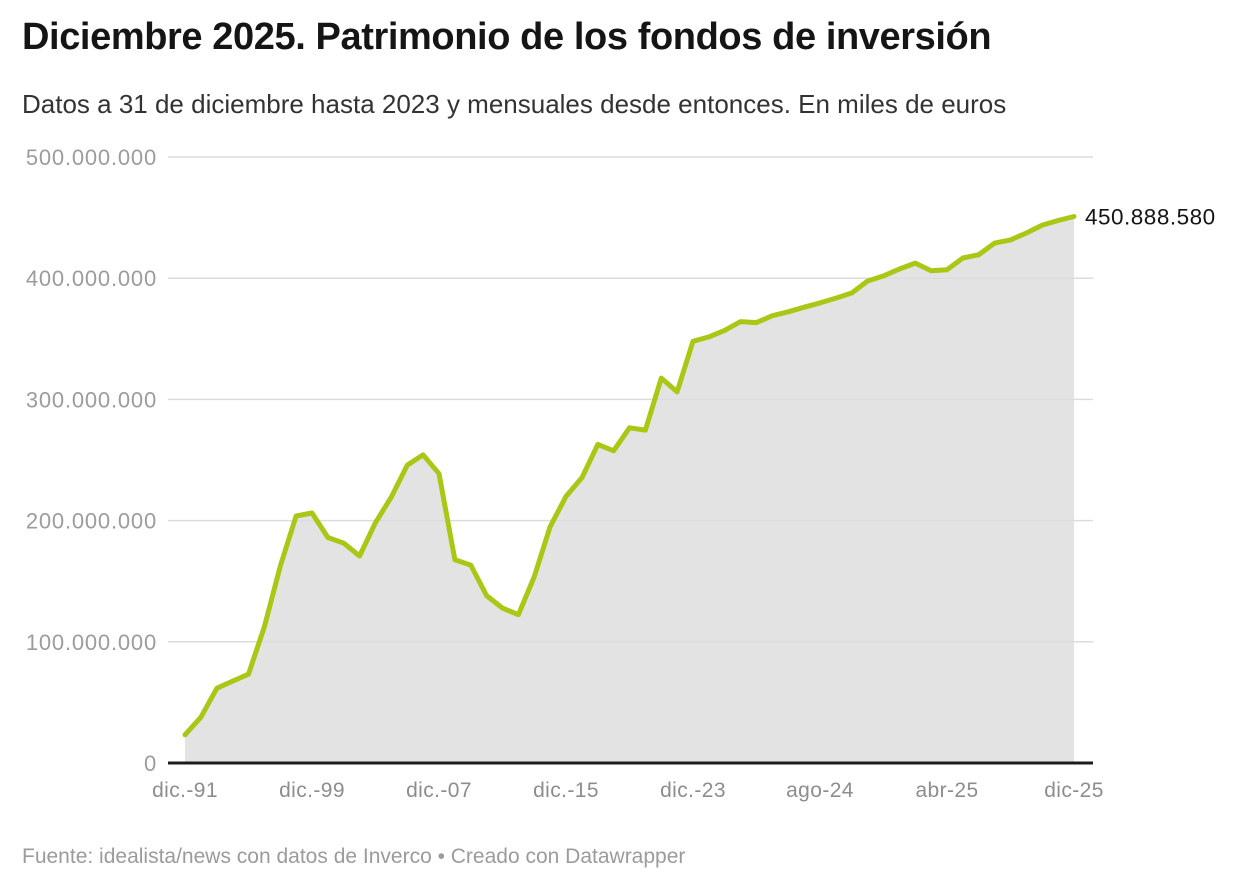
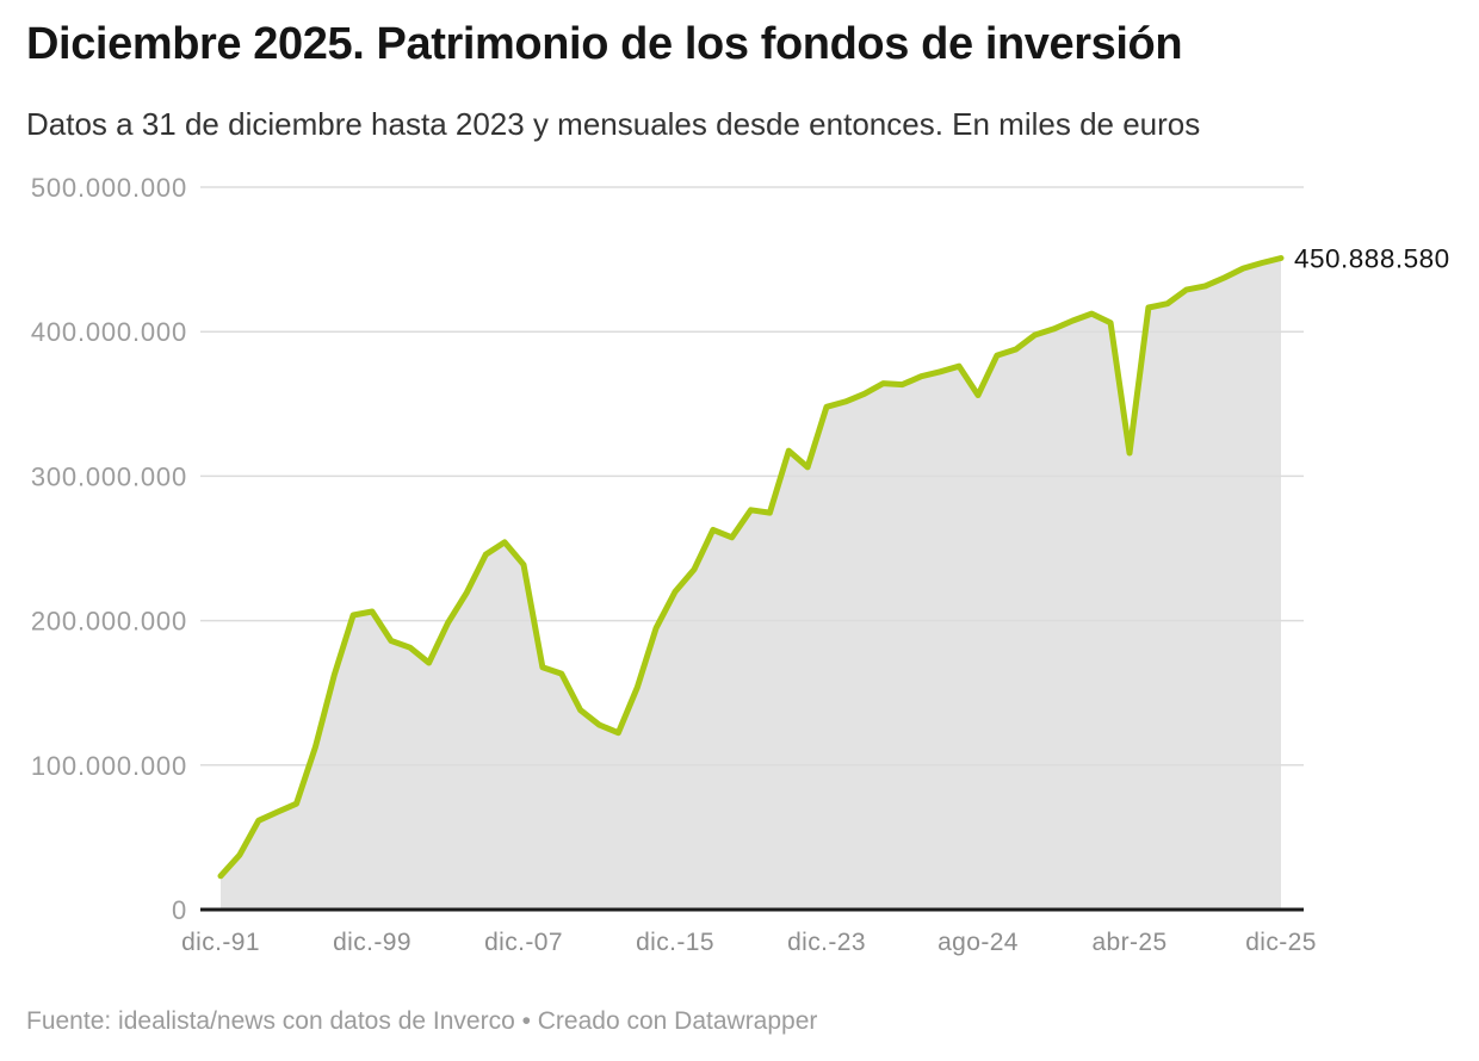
ago-24: 380000000 -> 356000000
abr-25: 407000000 -> 316000000
